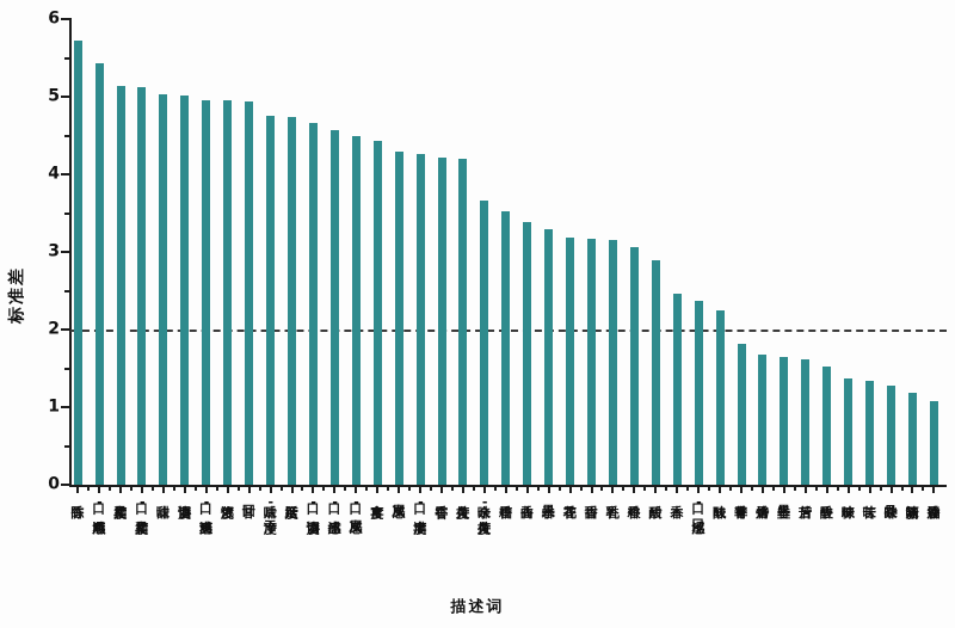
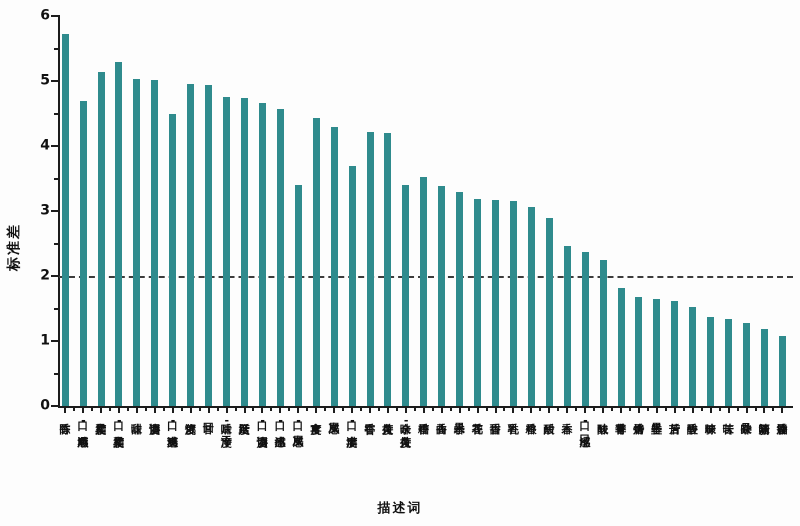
口-顺滑感: 5.4 -> 4.7
口-柔和度: 5.1 -> 5.3
口-清爽感: 5.0 -> 4.5
口-层次感: 4.5 -> 3.4
口-丰满度: 4.3 -> 3.7
余味-持久度: 3.7 -> 3.4
